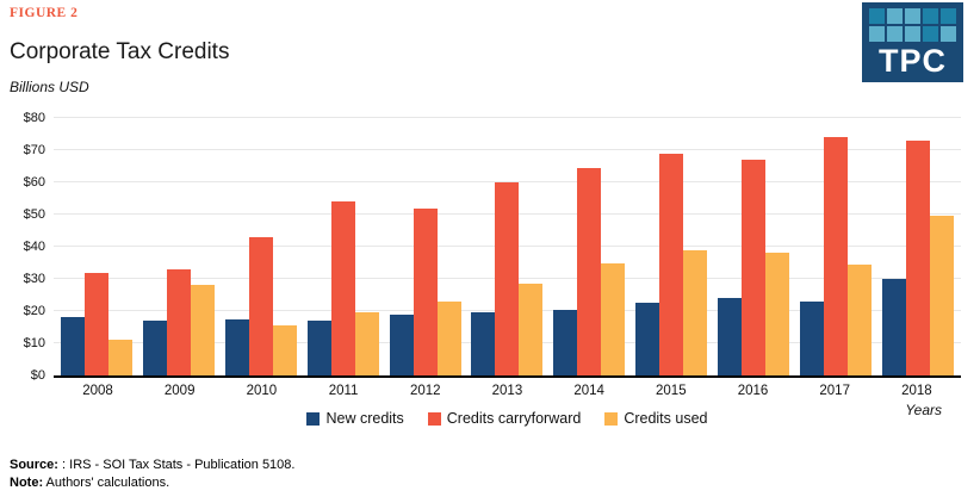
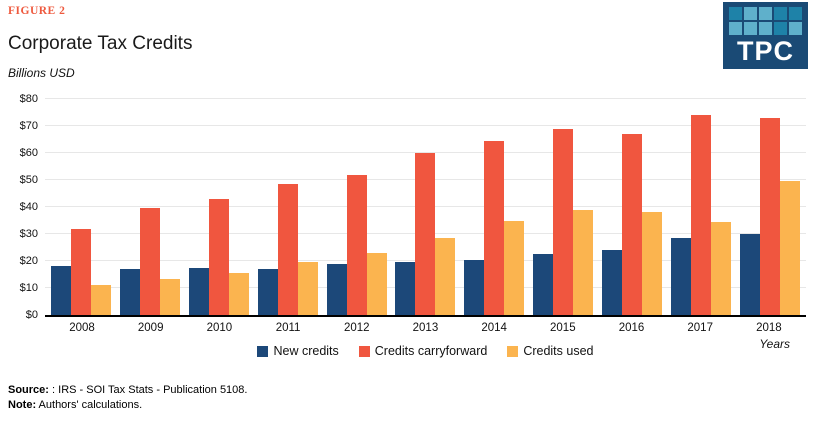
Credits carryforward/2009: $33 -> $40
Credits used/2009: $28 -> $14
Credits carryforward/2011: $54 -> $48
New credits/2017: $23 -> $28
